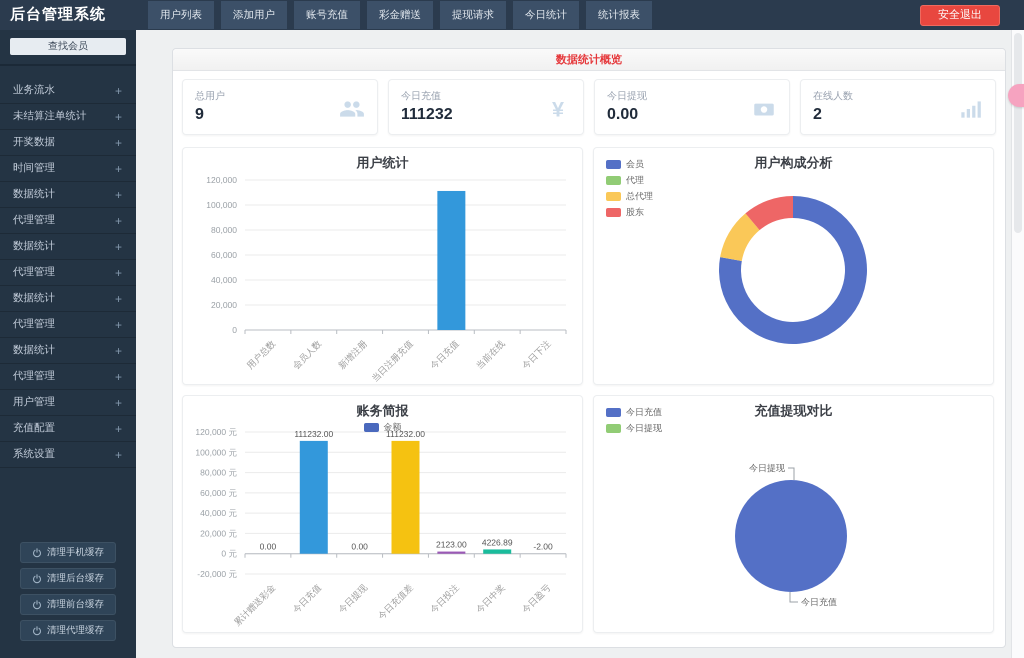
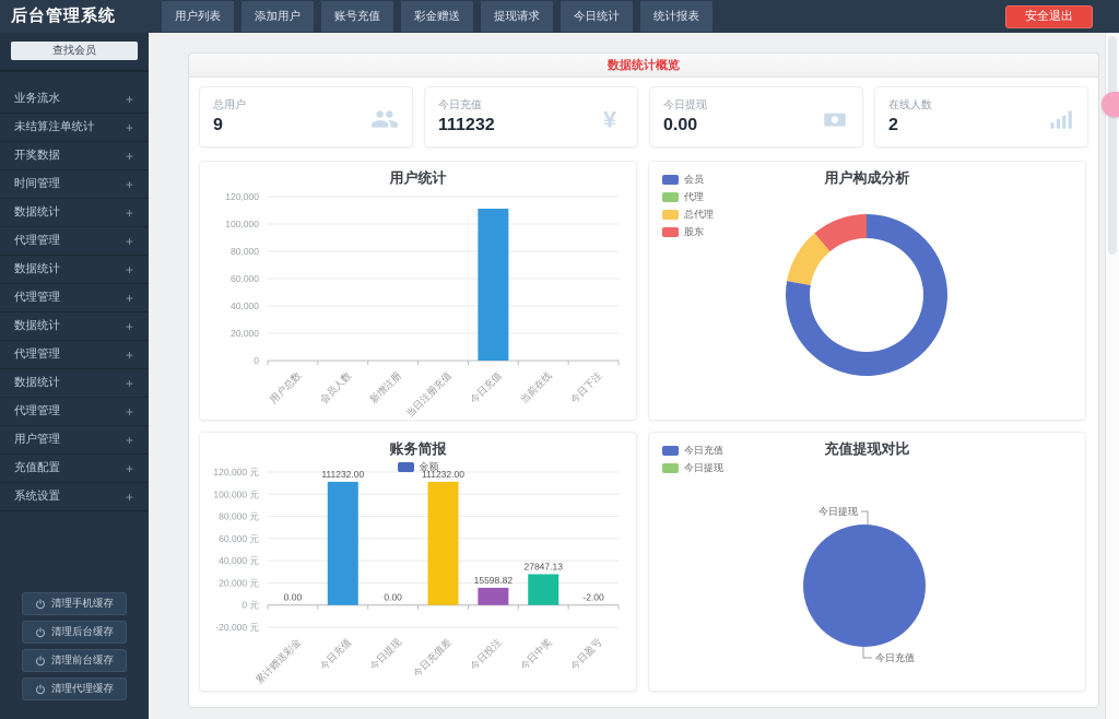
账务简报/今日投注: 2123.00 -> 15598.82
账务简报/今日中奖: 4226.89 -> 27847.13
